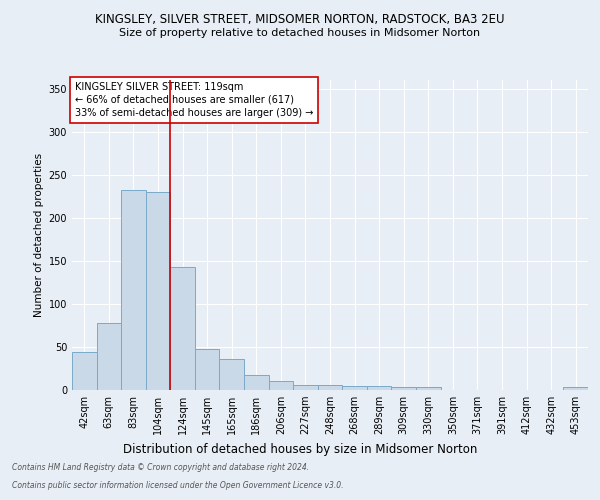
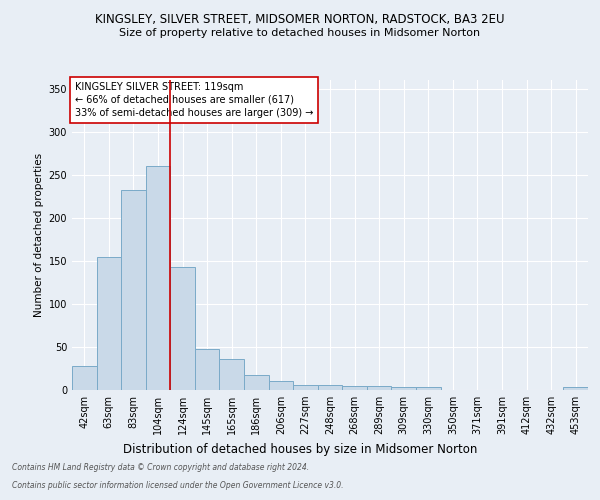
42sqm: 44 -> 28
63sqm: 78 -> 154
104sqm: 230 -> 260
